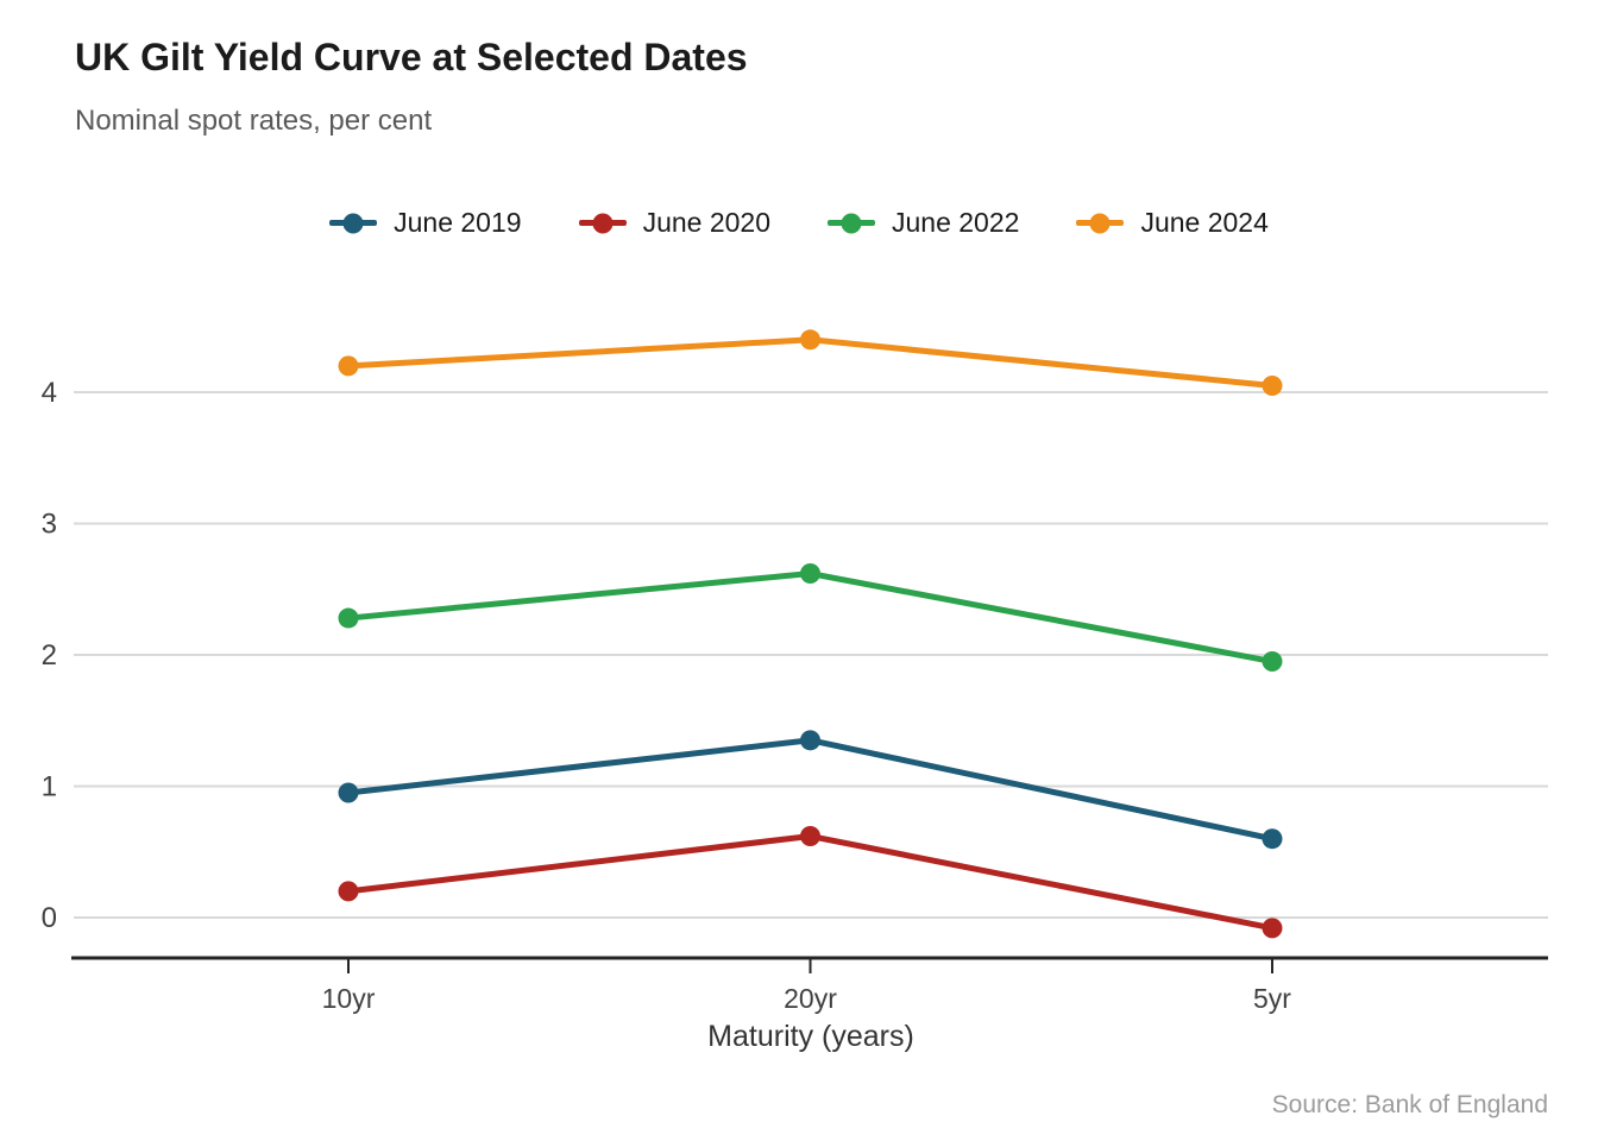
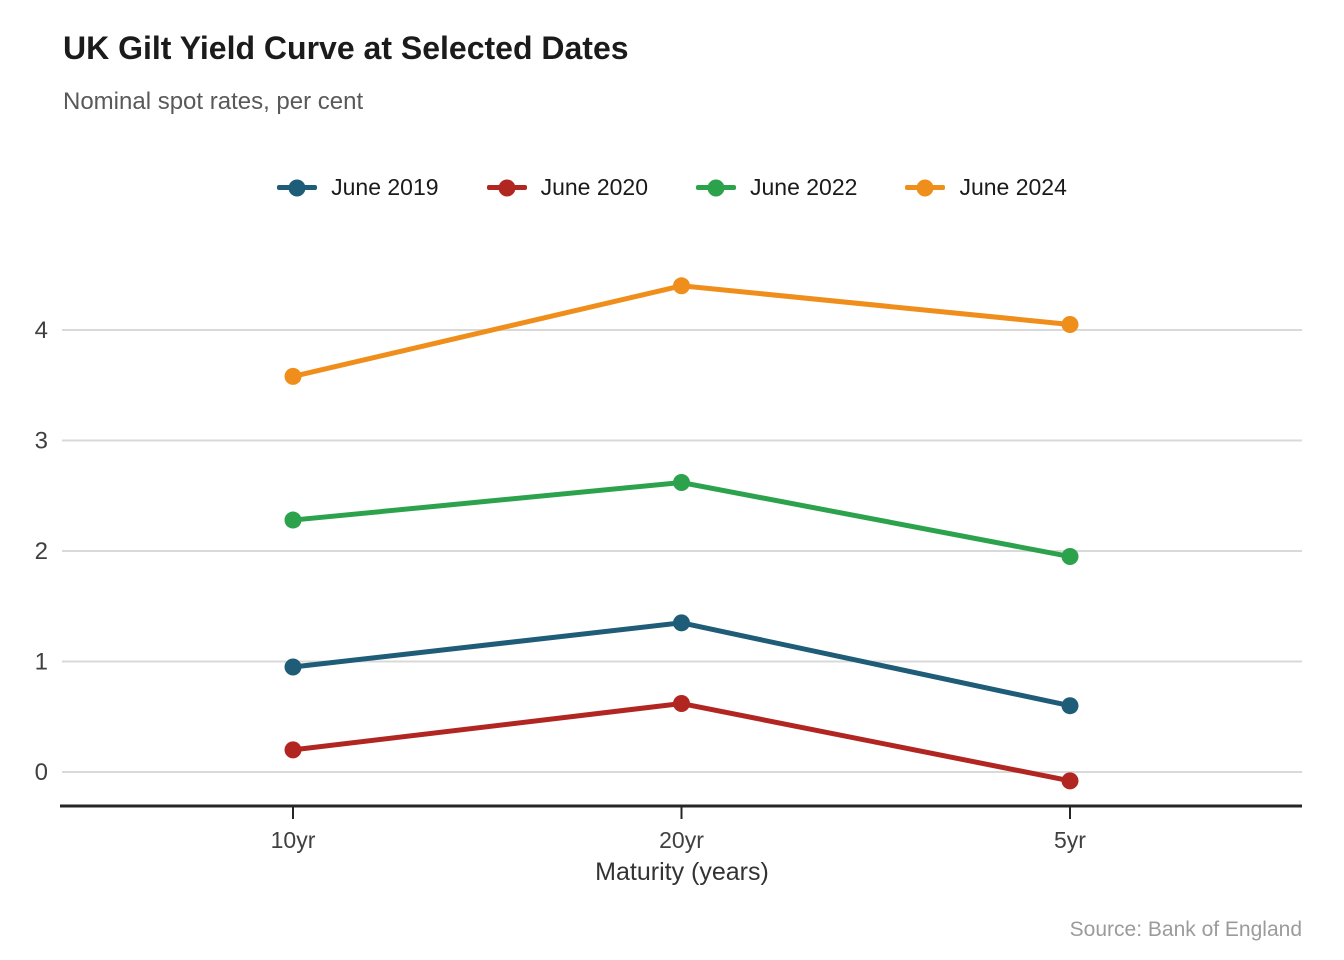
June 2024/10yr: 4.20 -> 3.58
